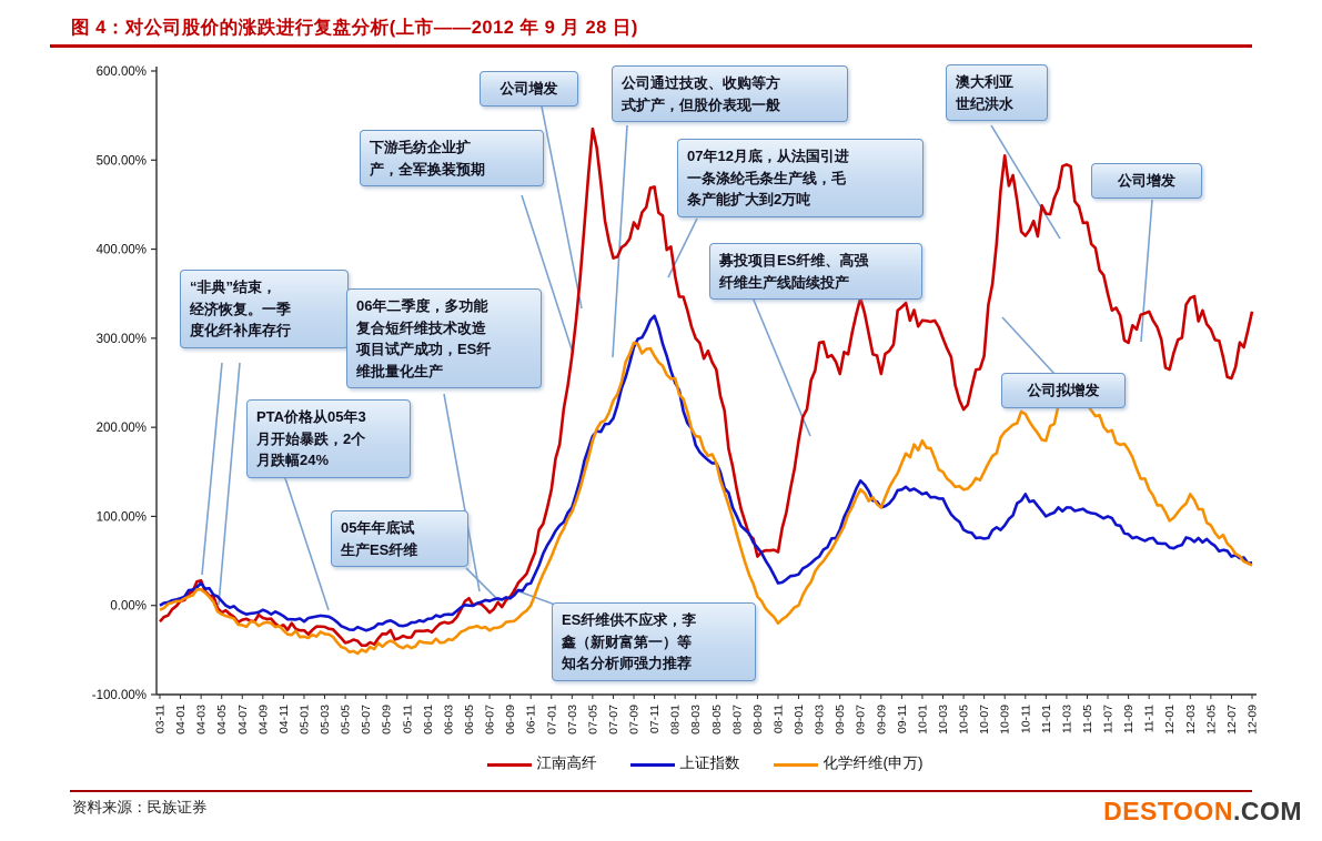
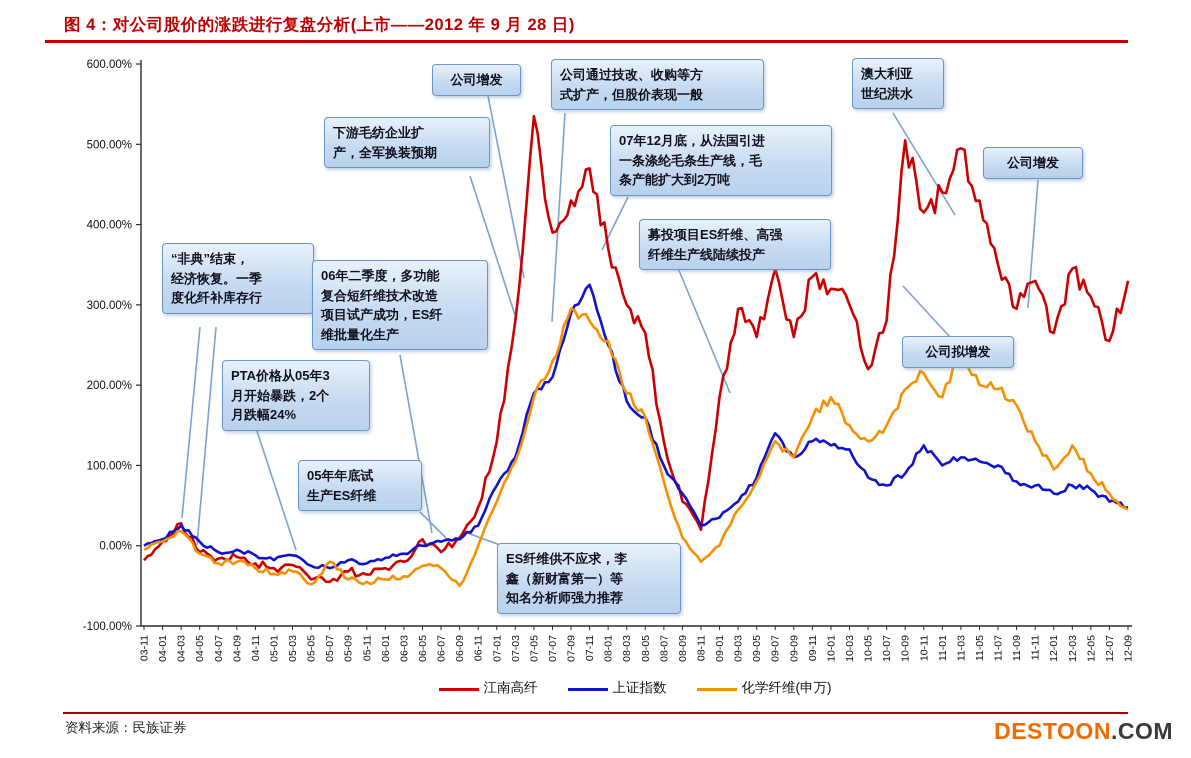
化学纤维(申万)/05-07: -50% -> -20%
化学纤维(申万)/06-09: -20% -> -50%
江南高纤/08-11: 60% -> 20%
化学纤维(申万)/11-05: 220% -> 200%
